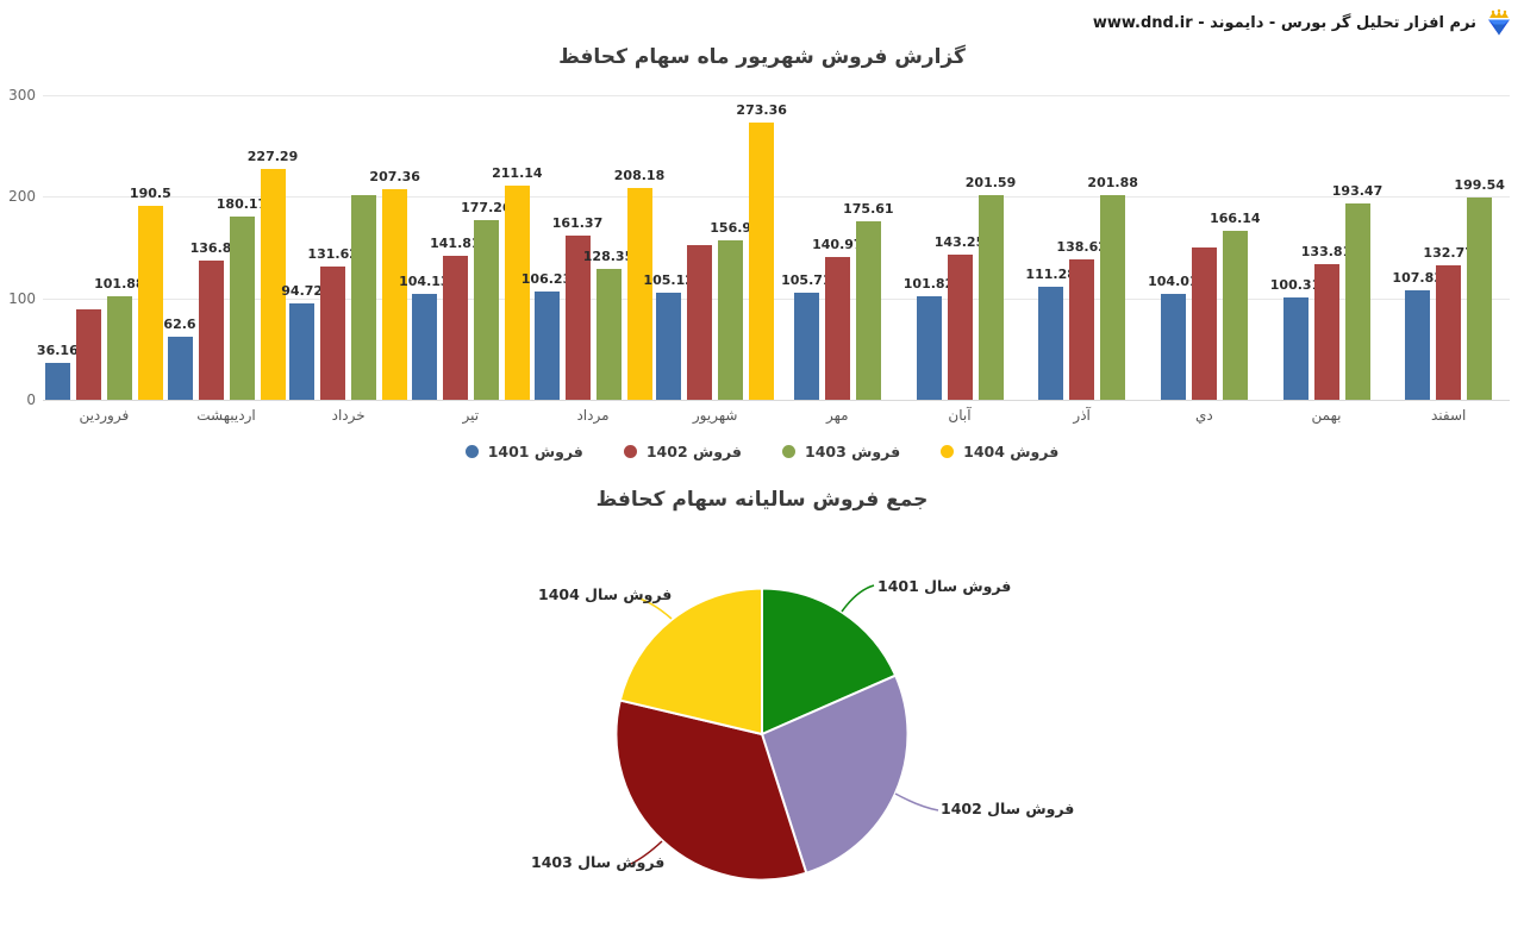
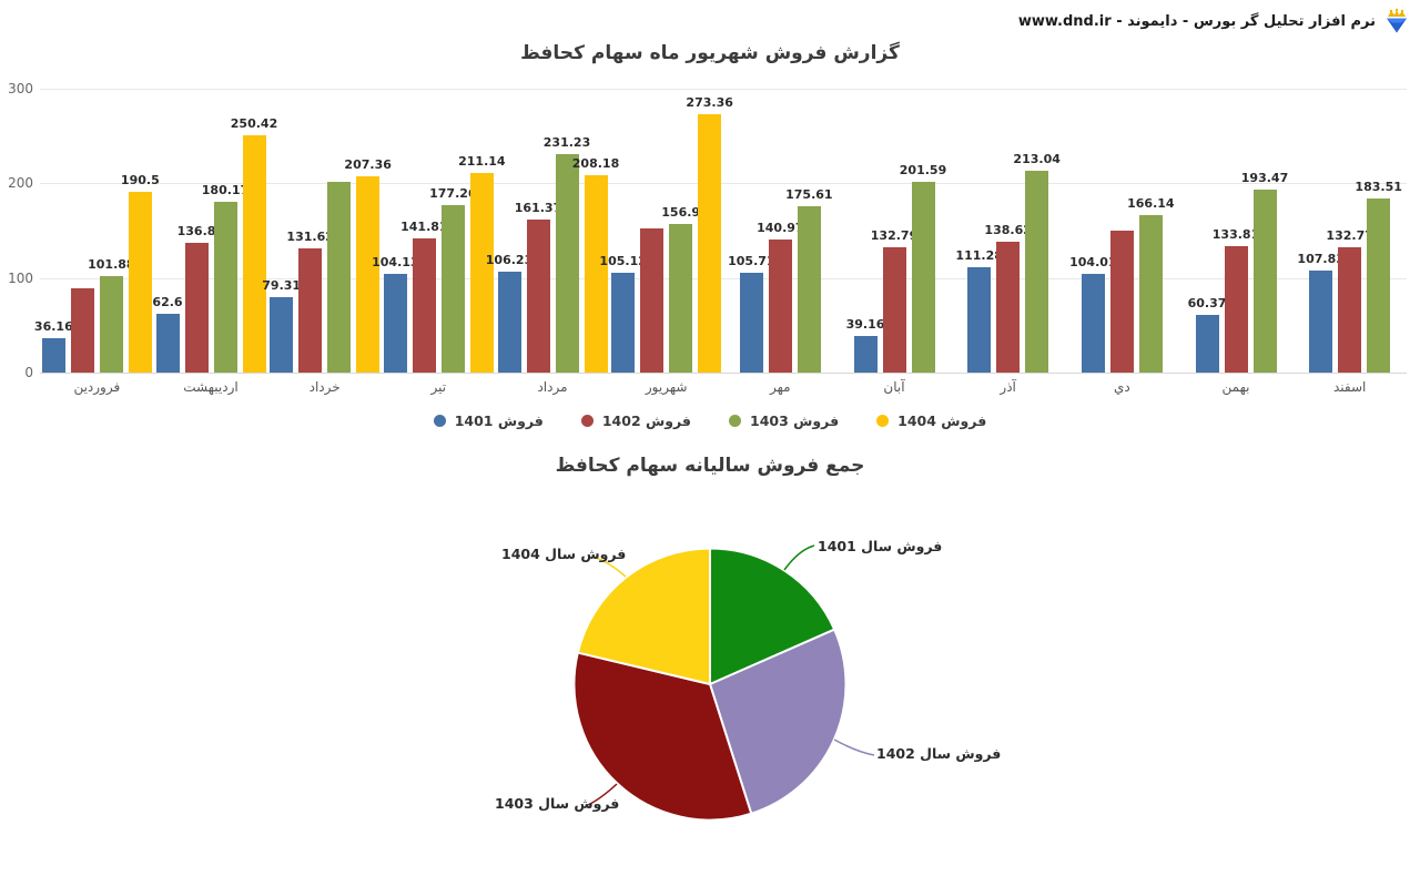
گزارش فروش شهریور ماه سهام کحافظ/فروش 1404/اردیبهشت: 227.29 -> 250.42
گزارش فروش شهریور ماه سهام کحافظ/فروش 1401/خرداد: 94.72 -> 79.31
گزارش فروش شهریور ماه سهام کحافظ/فروش 1403/مرداد: 128.35 -> 231.23
گزارش فروش شهریور ماه سهام کحافظ/فروش 1401/آبان: 101.82 -> 39.16
گزارش فروش شهریور ماه سهام کحافظ/فروش 1402/آبان: 143.25 -> 132.79
گزارش فروش شهریور ماه سهام کحافظ/فروش 1403/آذر: 201.88 -> 213.04
گزارش فروش شهریور ماه سهام کحافظ/فروش 1401/بهمن: 100.31 -> 60.37
گزارش فروش شهریور ماه سهام کحافظ/فروش 1403/اسفند: 199.54 -> 183.51
